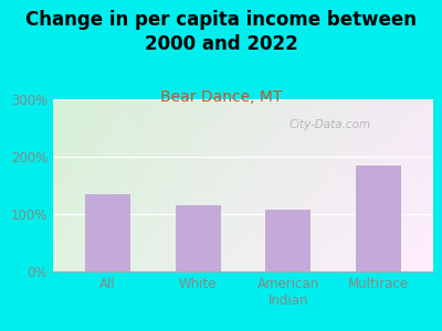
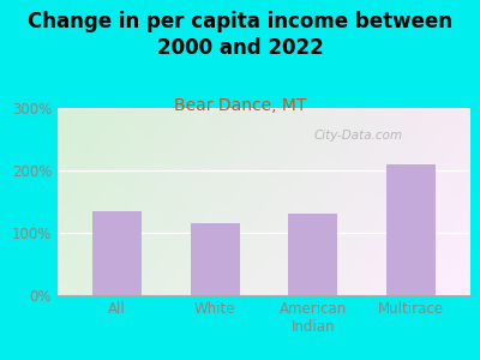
American Indian: 108% -> 130%
Multirace: 184% -> 210%
